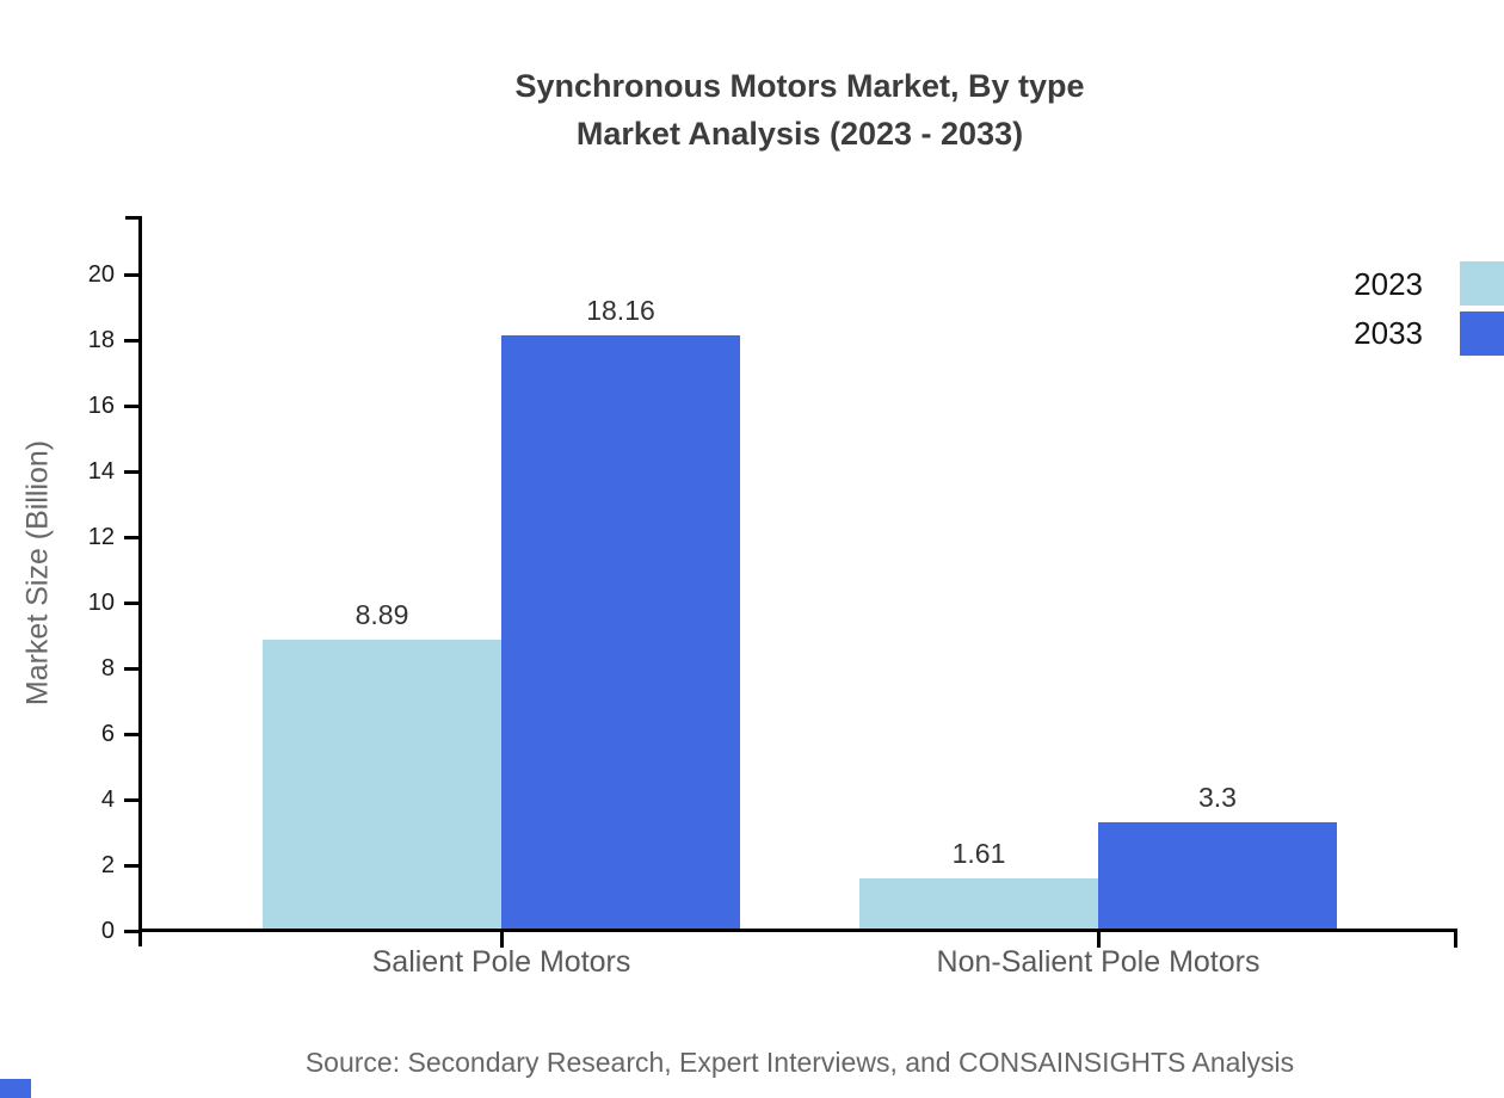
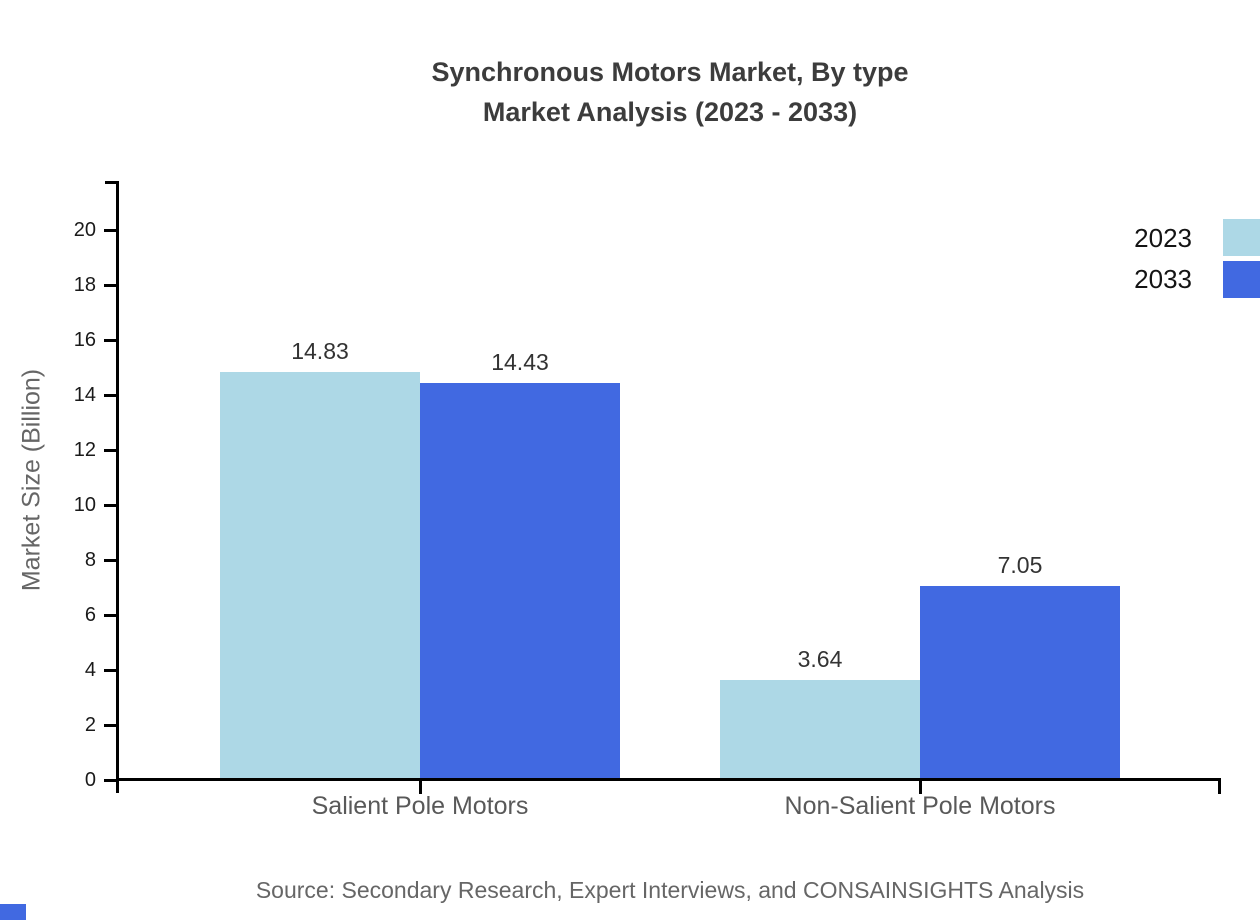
2023/Salient Pole Motors: 8.89 -> 14.83
2033/Salient Pole Motors: 18.16 -> 14.43
2023/Non-Salient Pole Motors: 1.61 -> 3.64
2033/Non-Salient Pole Motors: 3.3 -> 7.05
